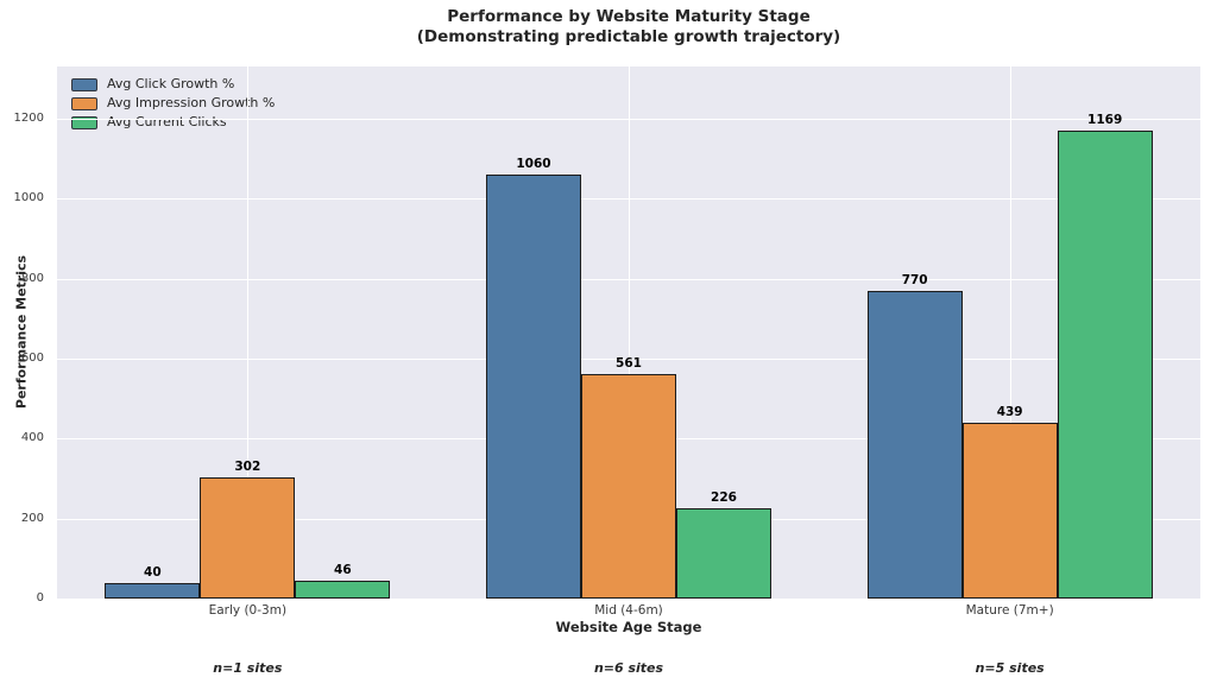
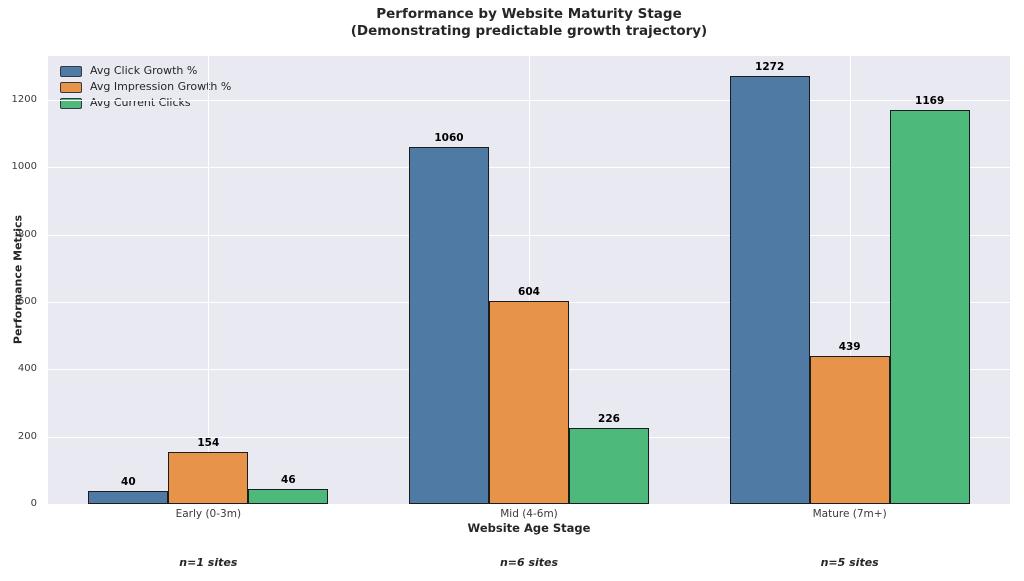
Avg Impression Growth %/Early (0-3m): 302 -> 154
Avg Impression Growth %/Mid (4-6m): 561 -> 604
Avg Click Growth %/Mature (7m+): 770 -> 1272
